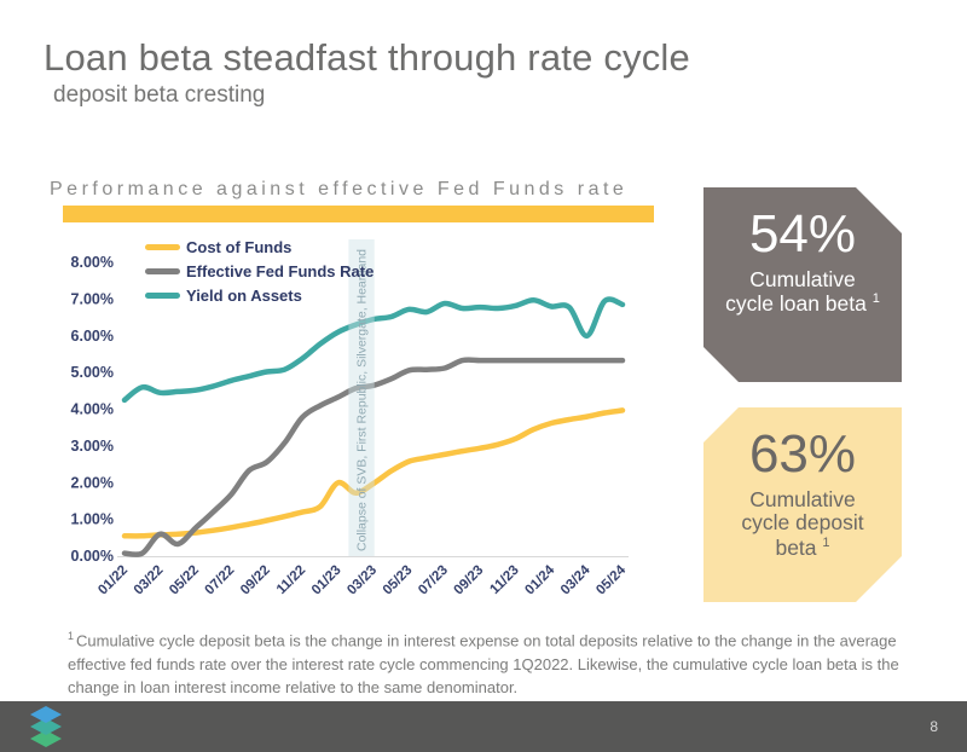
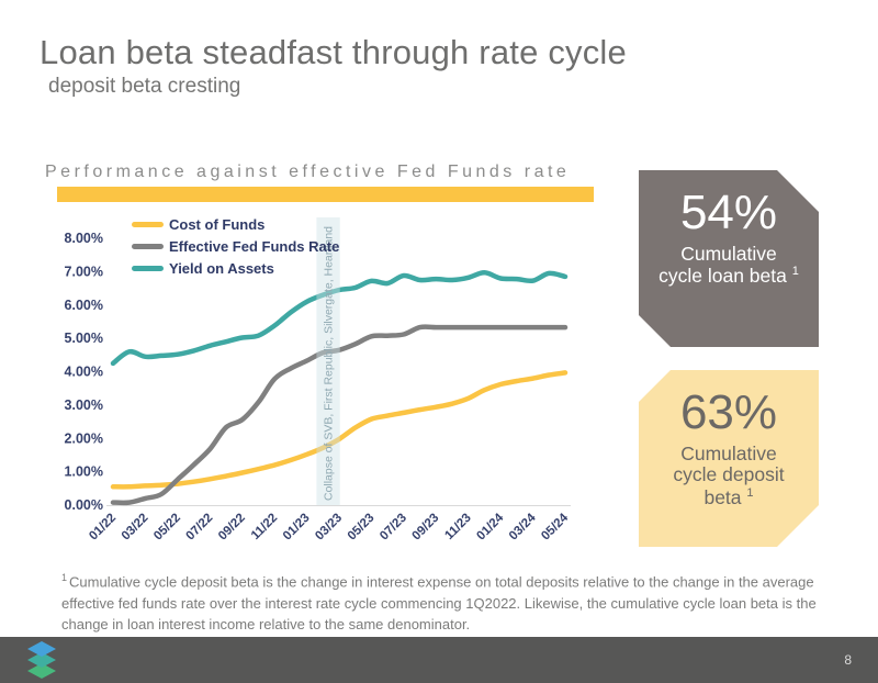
Effective Fed Funds Rate/03/22: 0.6% -> 0.2%
Cost of Funds/01/23: 2.0% -> 1.5%
Yield on Assets/03/24: 6.0% -> 6.7%
